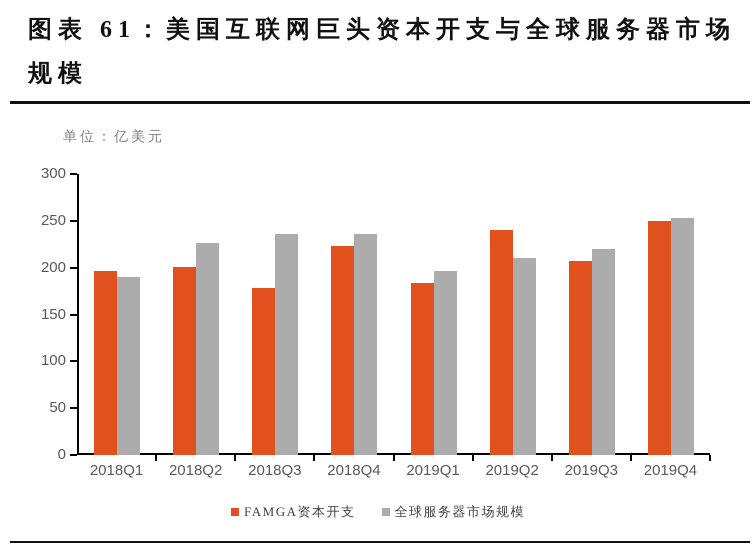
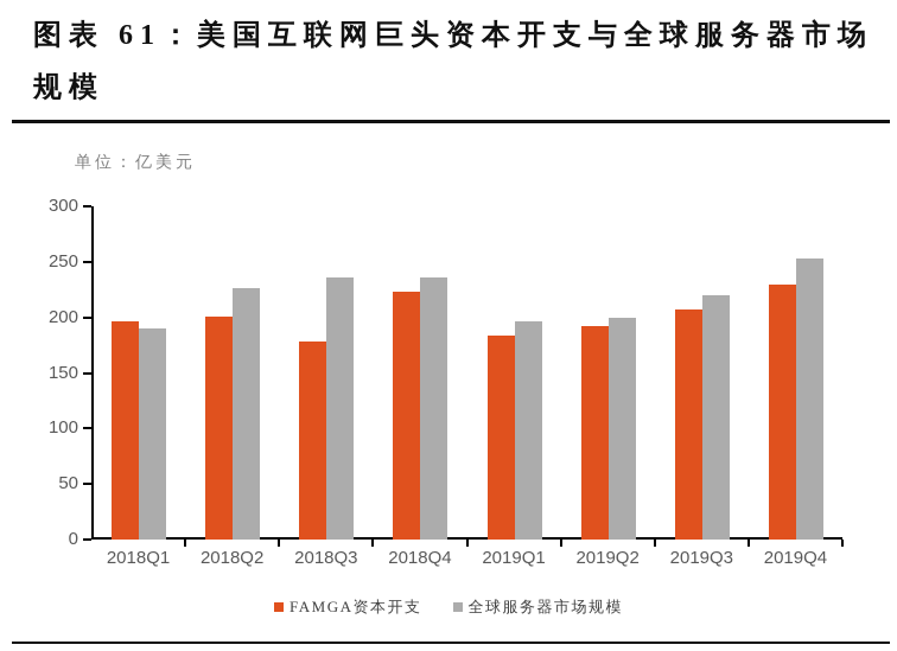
FAMGA资本开支/2019Q2: 240 -> 190
全球服务器市场规模/2019Q2: 210 -> 200
FAMGA资本开支/2019Q4: 250 -> 230
